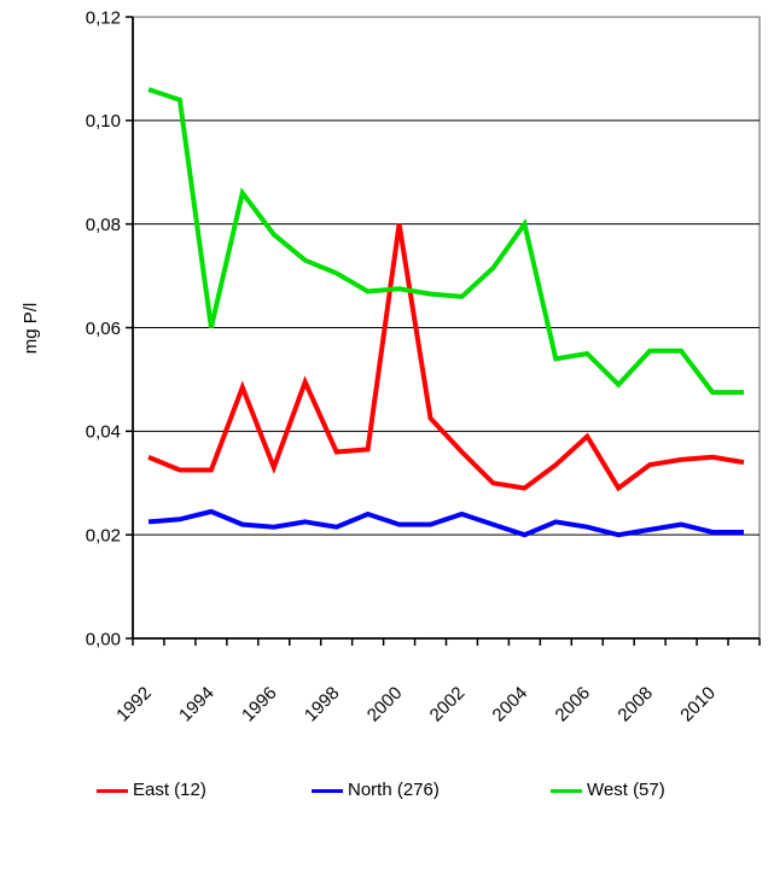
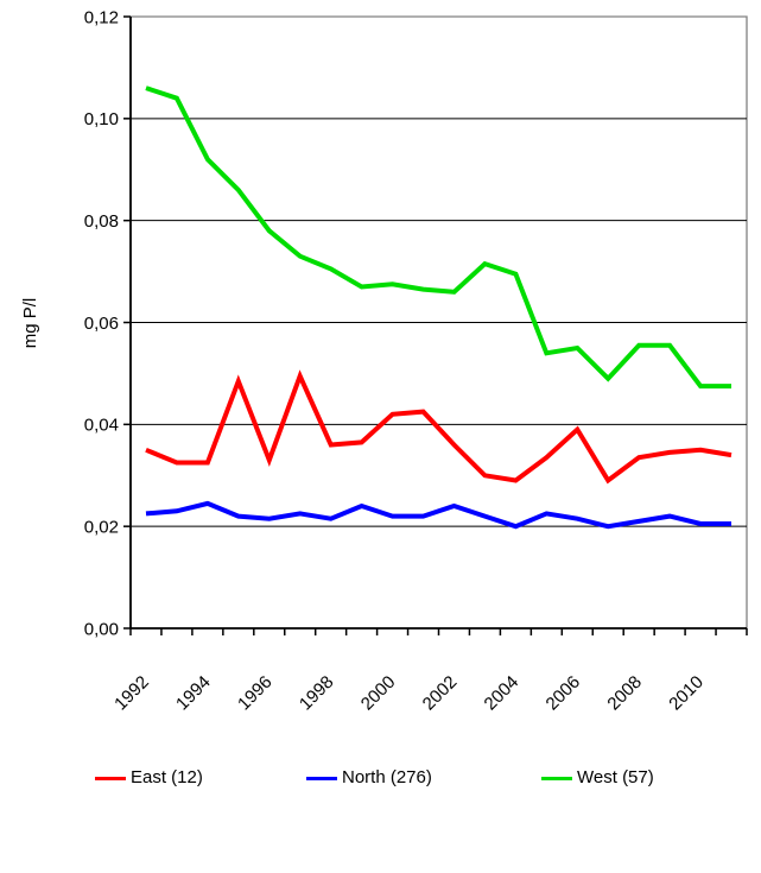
West (57)/1994: 0,06 -> 0,09
East (12)/2000: 0,08 -> 0,04
West (57)/2004: 0,08 -> 0,07
